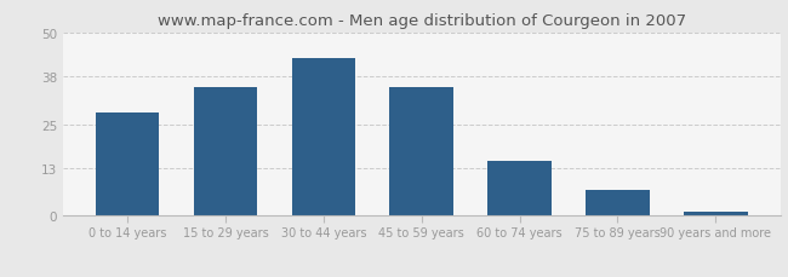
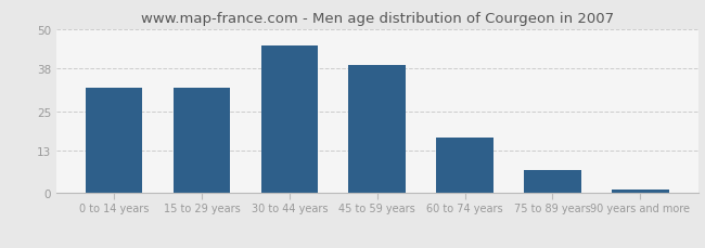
0 to 14 years: 28 -> 32
15 to 29 years: 35 -> 32
30 to 44 years: 43 -> 45
45 to 59 years: 35 -> 39
60 to 74 years: 15 -> 17
